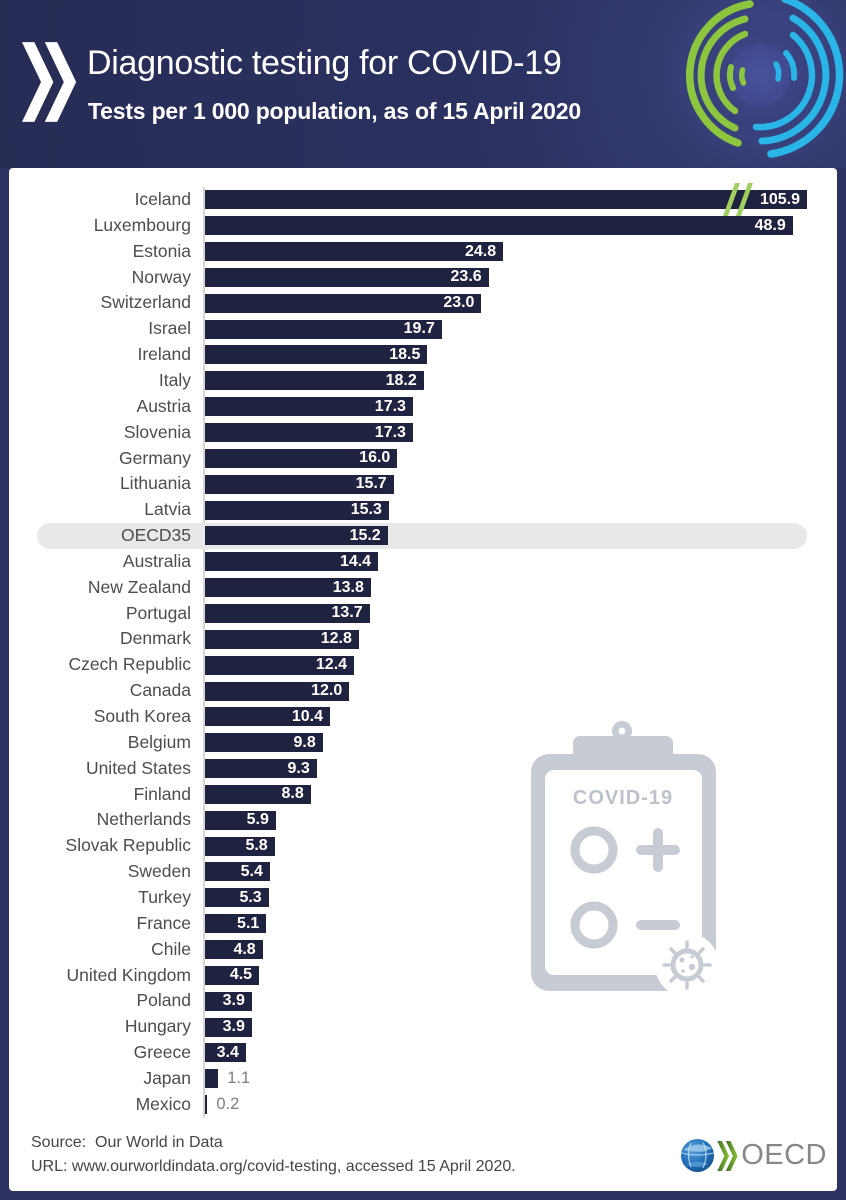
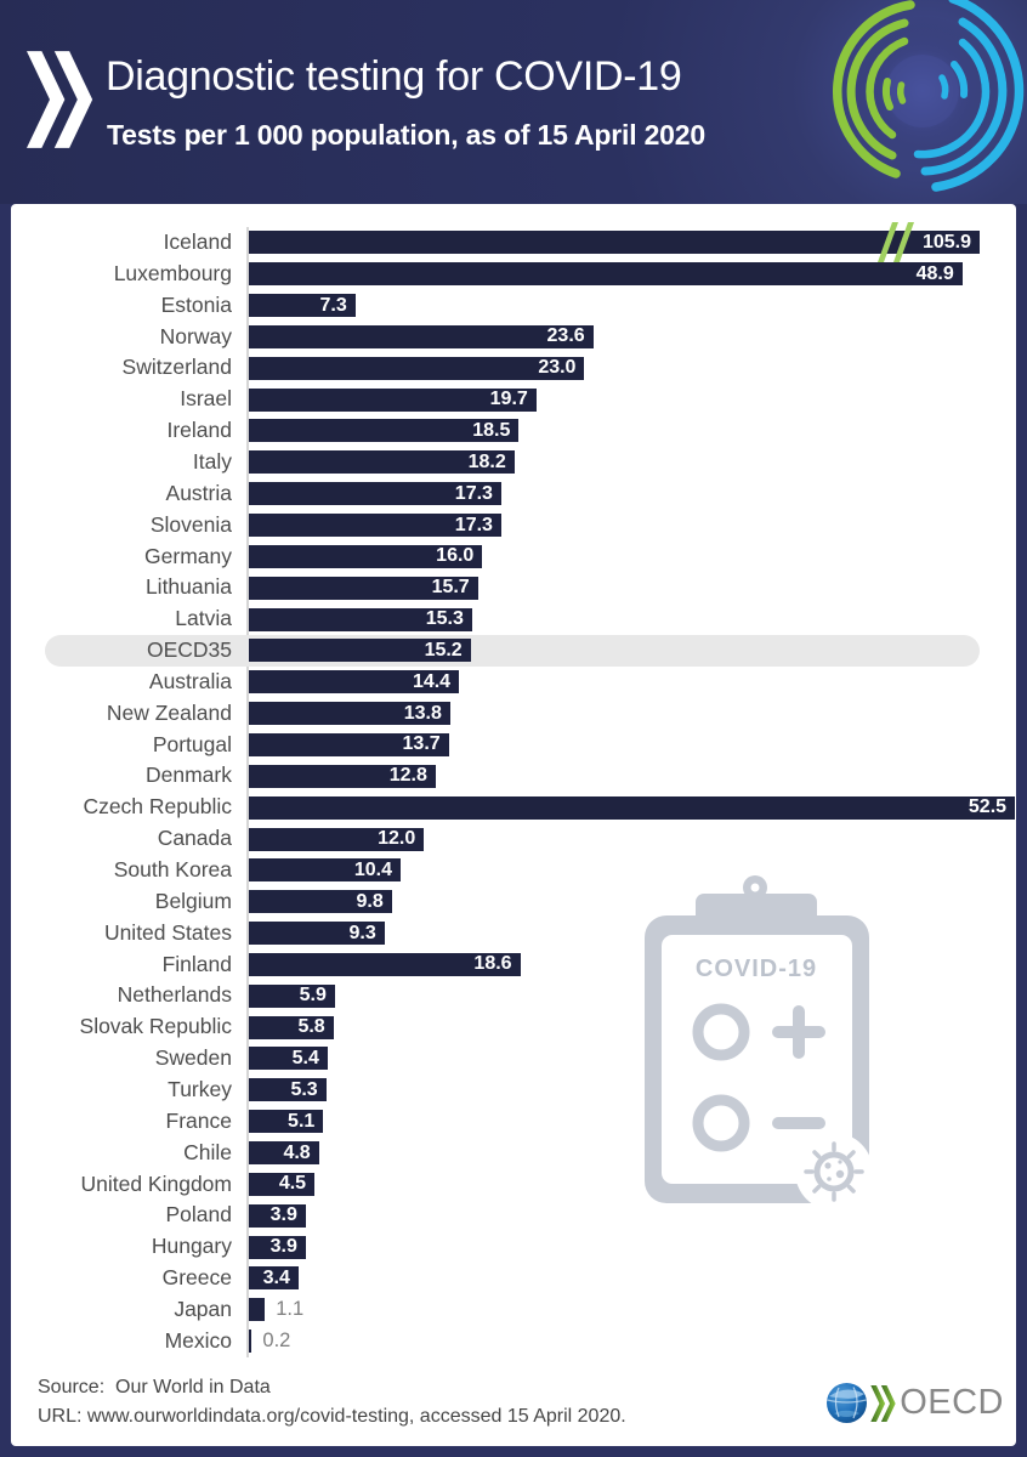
Estonia: 24.8 -> 7.3
Czech Republic: 12.4 -> 52.5
Finland: 8.8 -> 18.6
